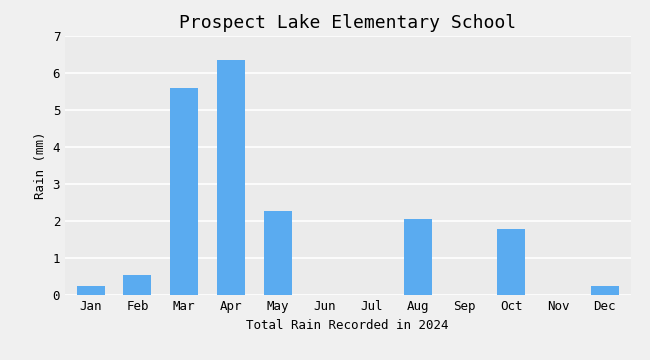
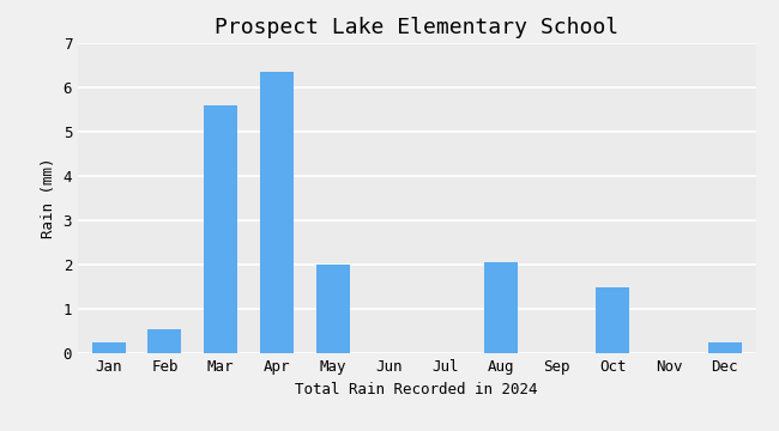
May: 2.28 -> 2.00
Oct: 1.78 -> 1.50
